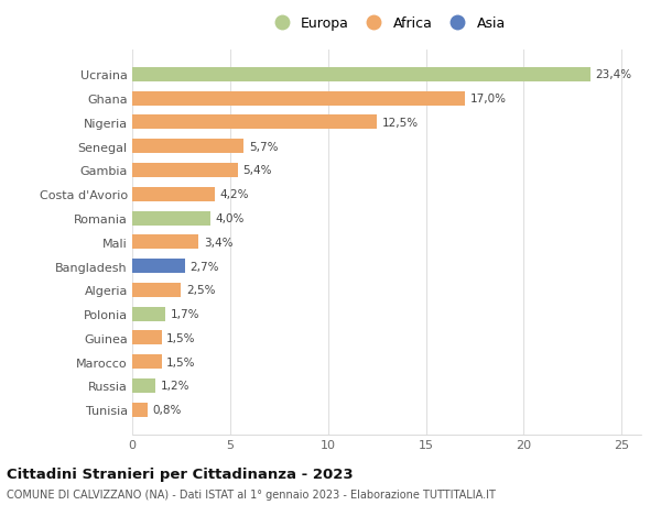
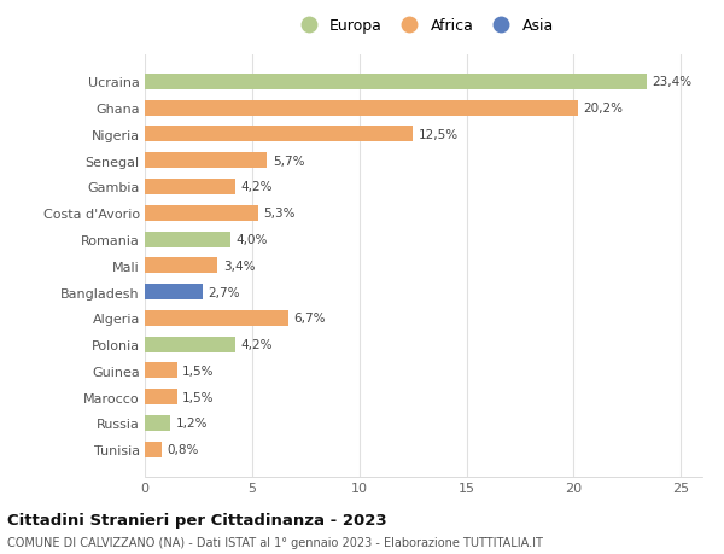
Ghana: 17,0% -> 20,2%
Gambia: 5,4% -> 4,2%
Costa d'Avorio: 4,2% -> 5,3%
Algeria: 2,5% -> 6,7%
Polonia: 1,7% -> 4,2%
